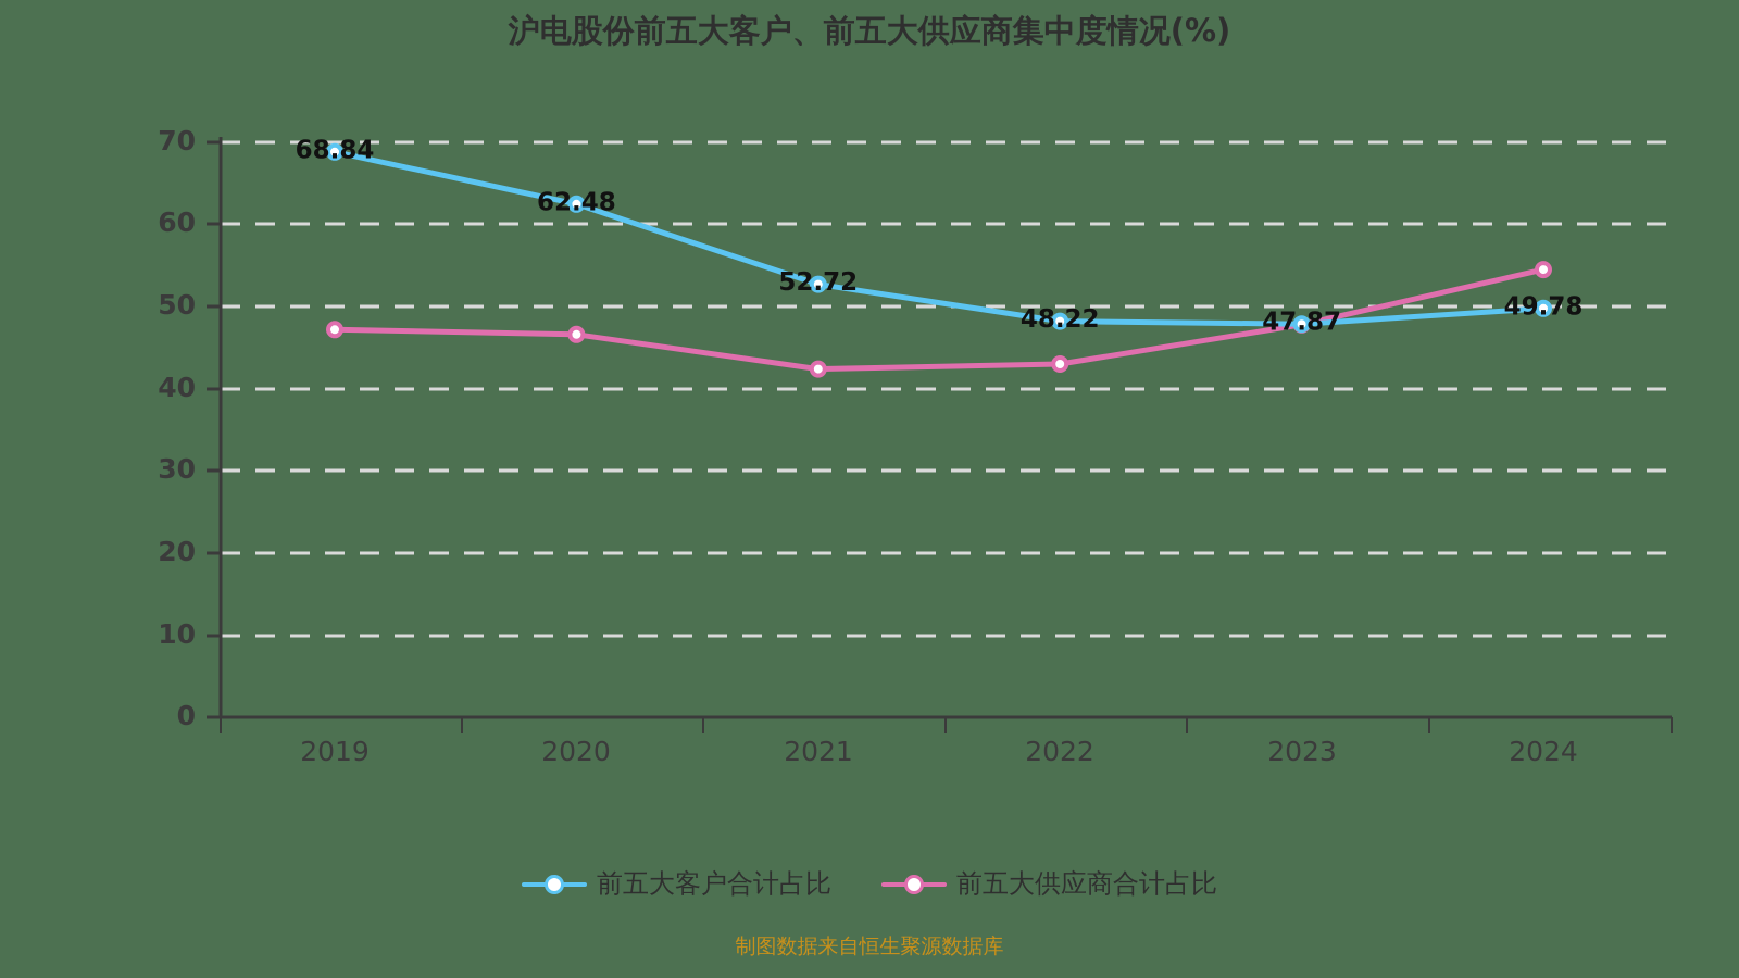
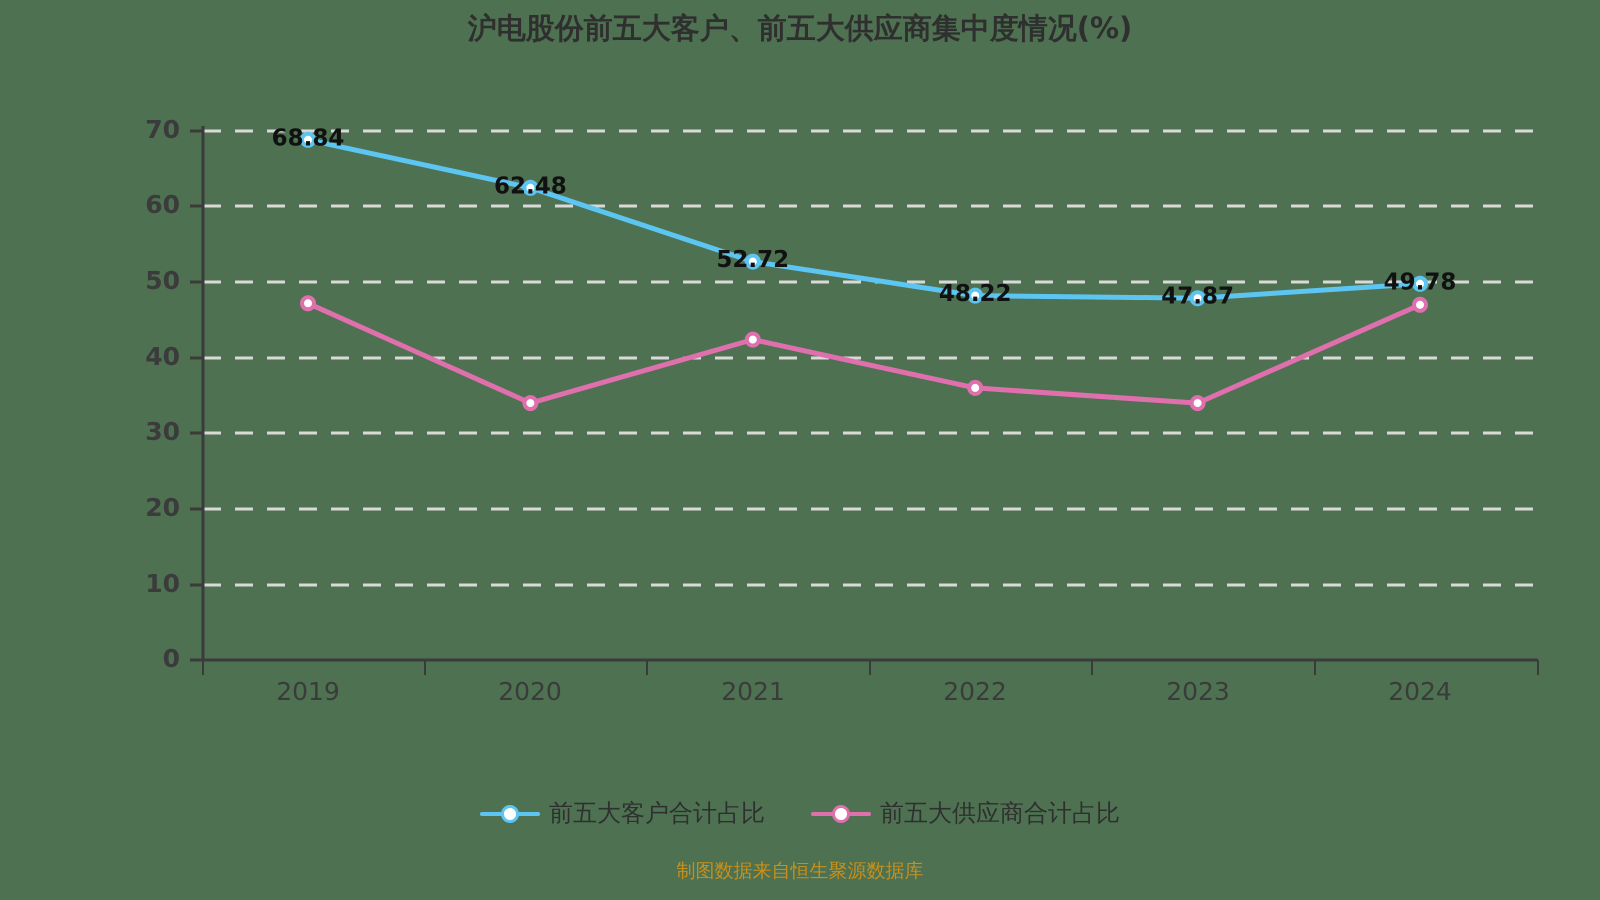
前五大供应商合计占比/2020: 47 -> 34
前五大供应商合计占比/2022: 43 -> 36
前五大供应商合计占比/2023: 48 -> 34
前五大供应商合计占比/2024: 54 -> 47
